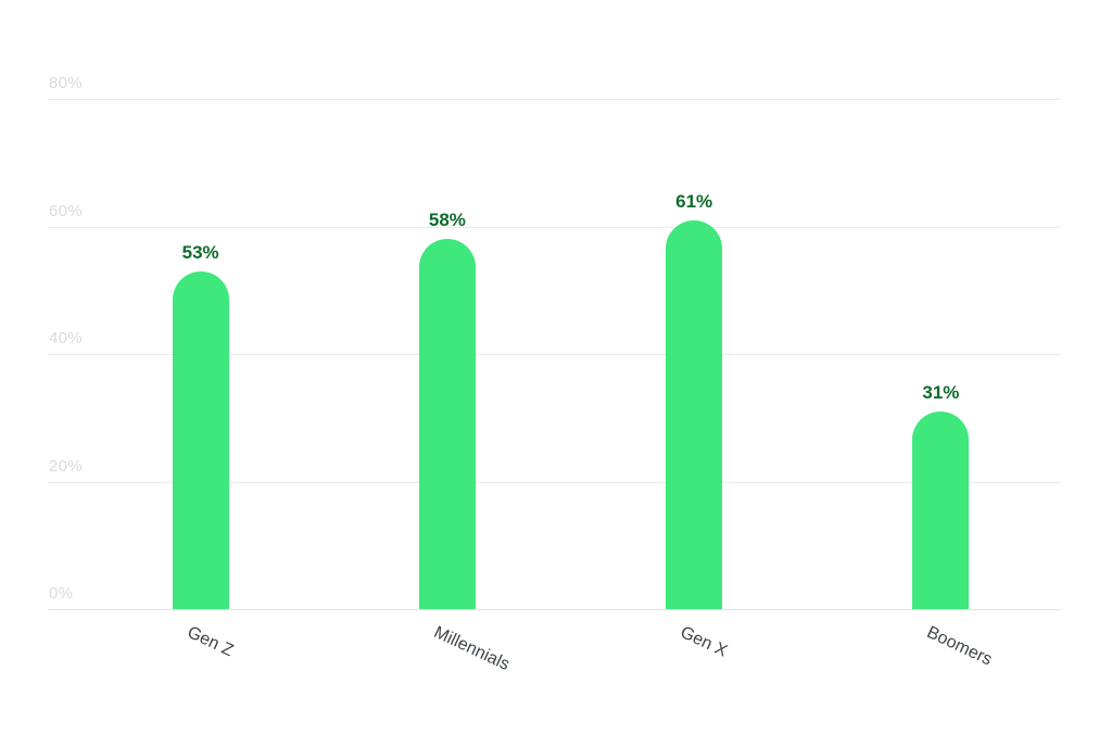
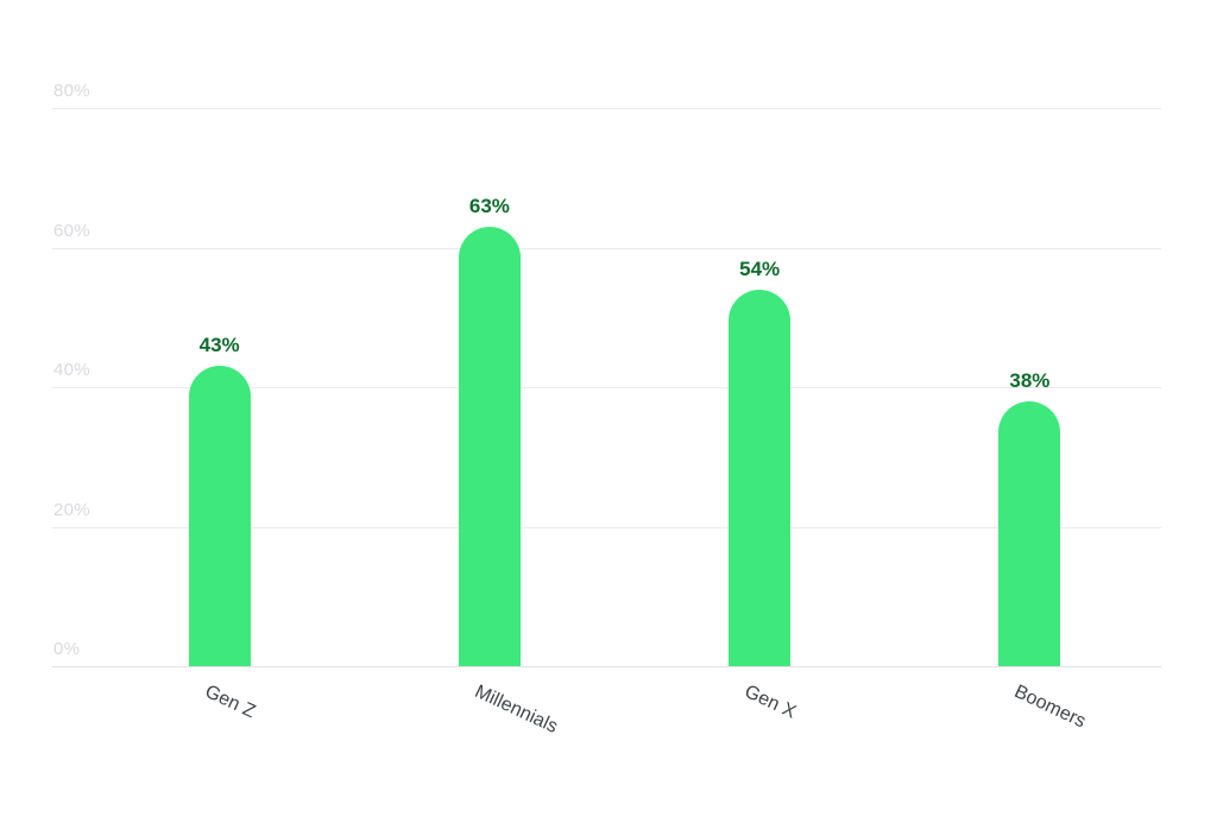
Gen Z: 53% -> 43%
Millennials: 58% -> 63%
Gen X: 61% -> 54%
Boomers: 31% -> 38%
